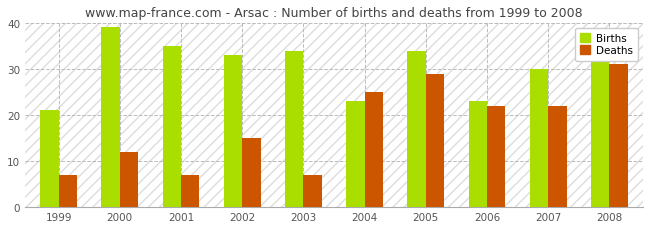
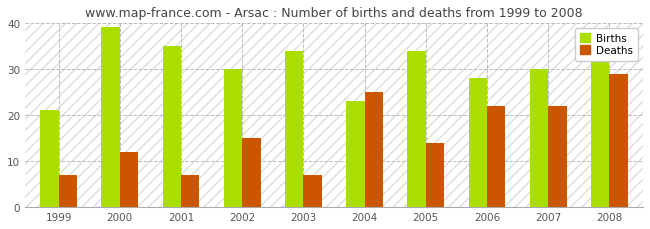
Births/2002: 33 -> 30
Deaths/2005: 29 -> 14
Births/2006: 23 -> 28
Deaths/2008: 31 -> 29
